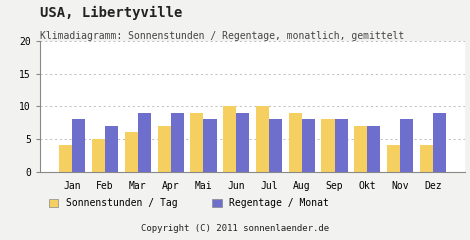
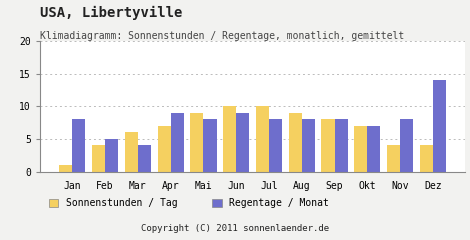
Sonnenstunden / Tag/Jan: 4 -> 1
Sonnenstunden / Tag/Feb: 5 -> 4
Regentage / Monat/Feb: 7 -> 5
Regentage / Monat/Mar: 9 -> 4
Regentage / Monat/Dez: 9 -> 14
